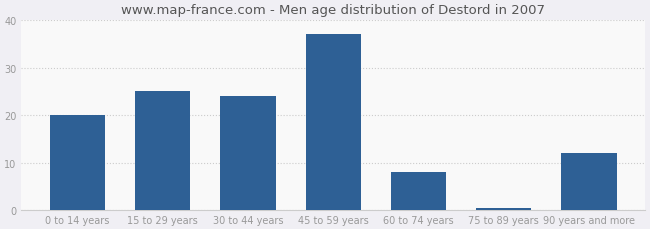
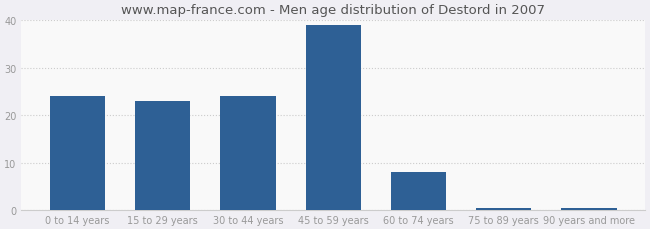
0 to 14 years: 20.0 -> 24.0
15 to 29 years: 25.0 -> 23.0
45 to 59 years: 37.0 -> 39.0
90 years and more: 12.0 -> 0.4
